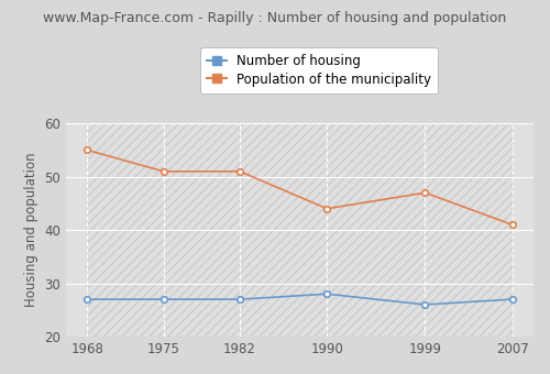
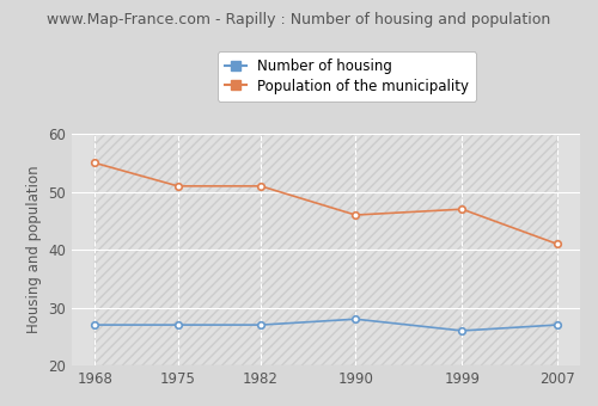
Population of the municipality/1990: 44 -> 46
